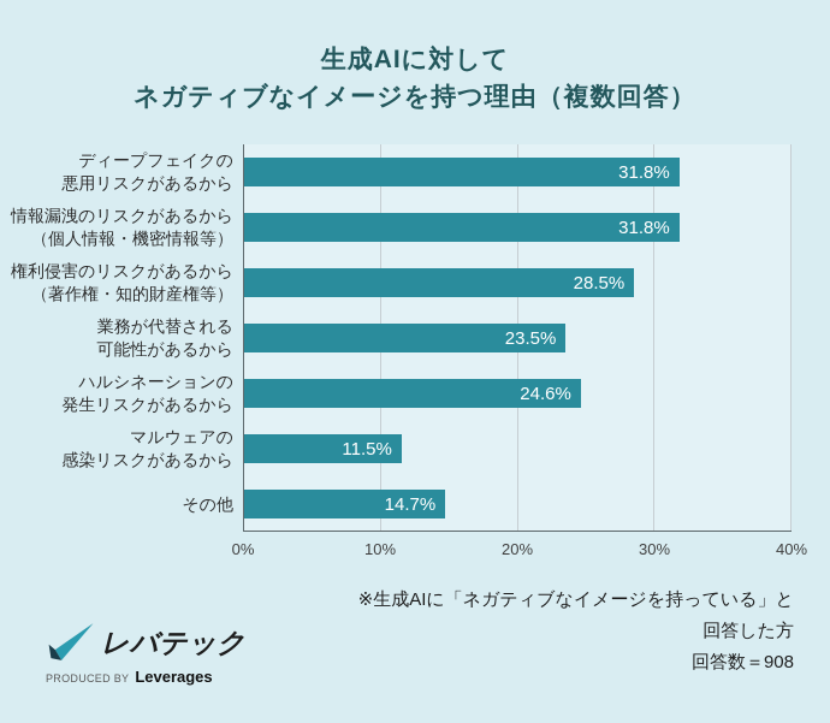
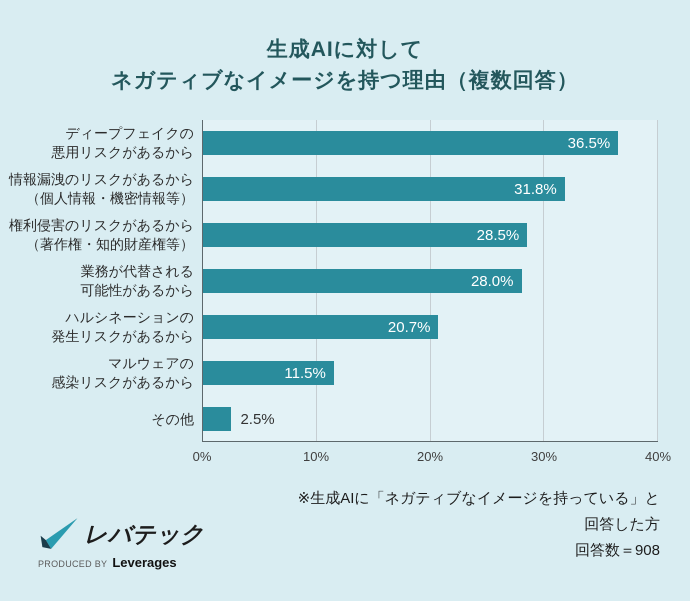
ディープフェイクの悪用リスクがあるから: 31.8% -> 36.5%
業務が代替される可能性があるから: 23.5% -> 28.0%
ハルシネーションの発生リスクがあるから: 24.6% -> 20.7%
その他: 14.7% -> 2.5%
